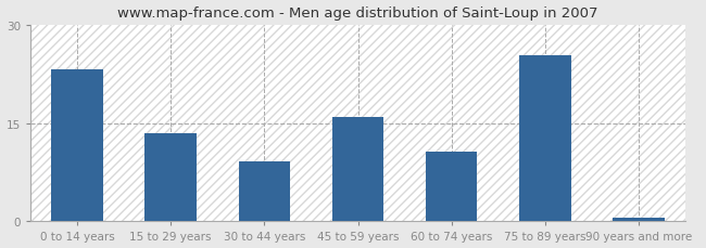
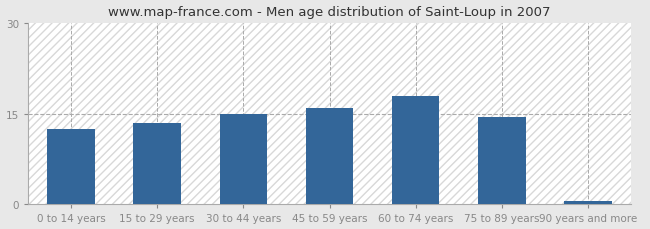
0 to 14 years: 23.2 -> 12.5
30 to 44 years: 9.2 -> 15.0
60 to 74 years: 10.6 -> 18.0
75 to 89 years: 25.4 -> 14.5
